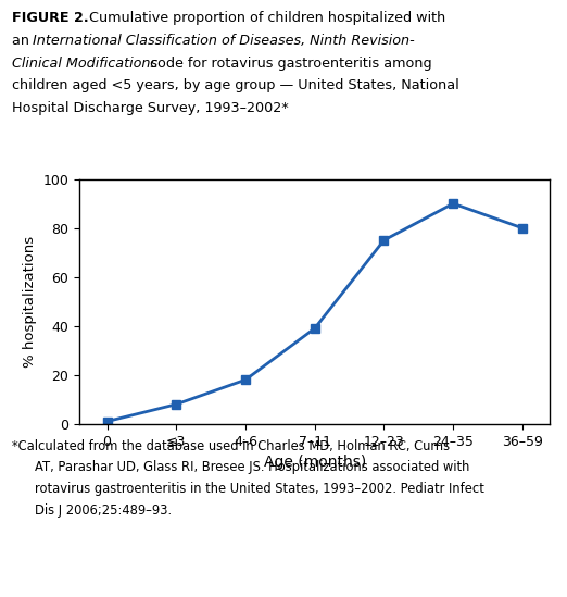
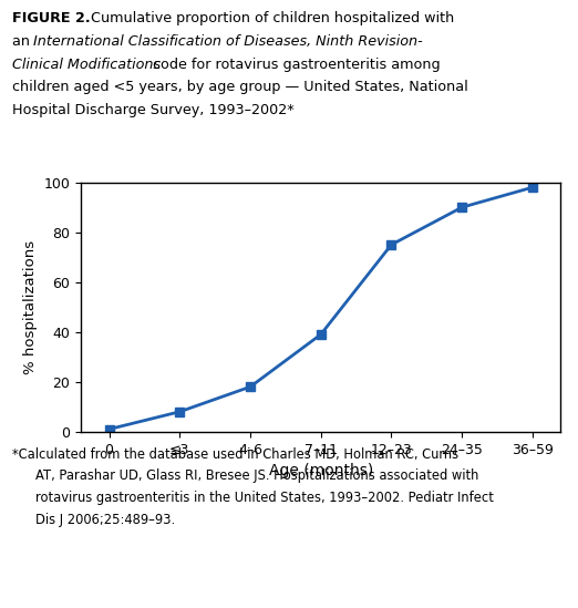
36–59: 80 -> 98
